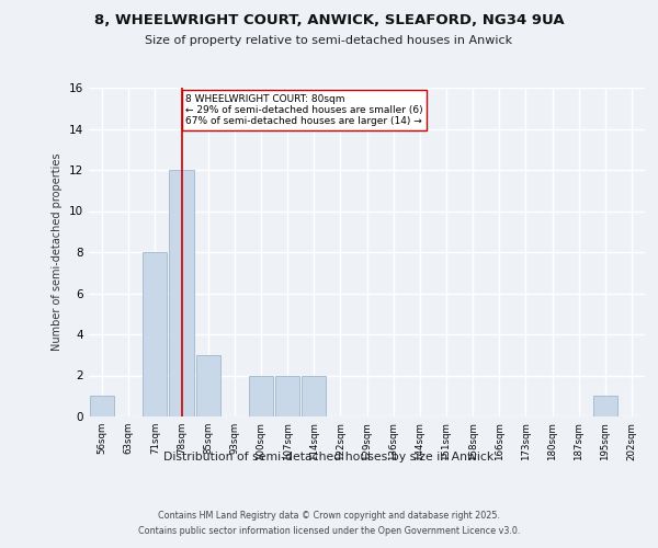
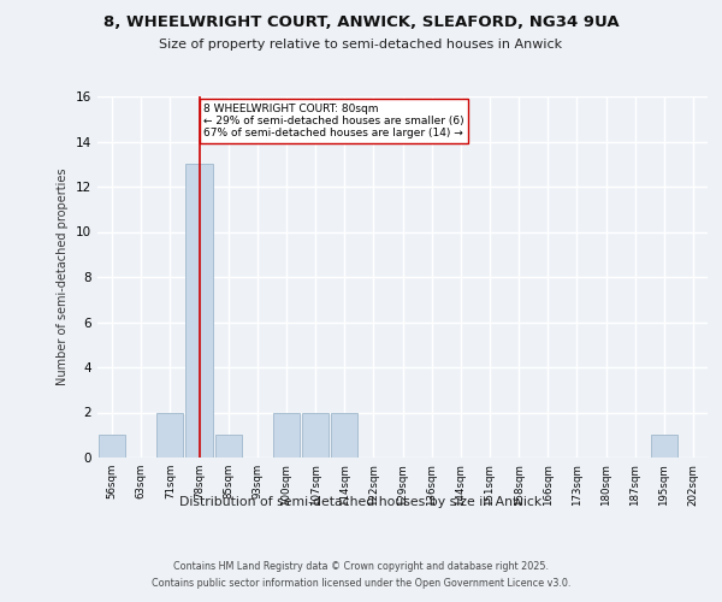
71sqm: 8 -> 2
78sqm: 12 -> 13
85sqm: 3 -> 1
